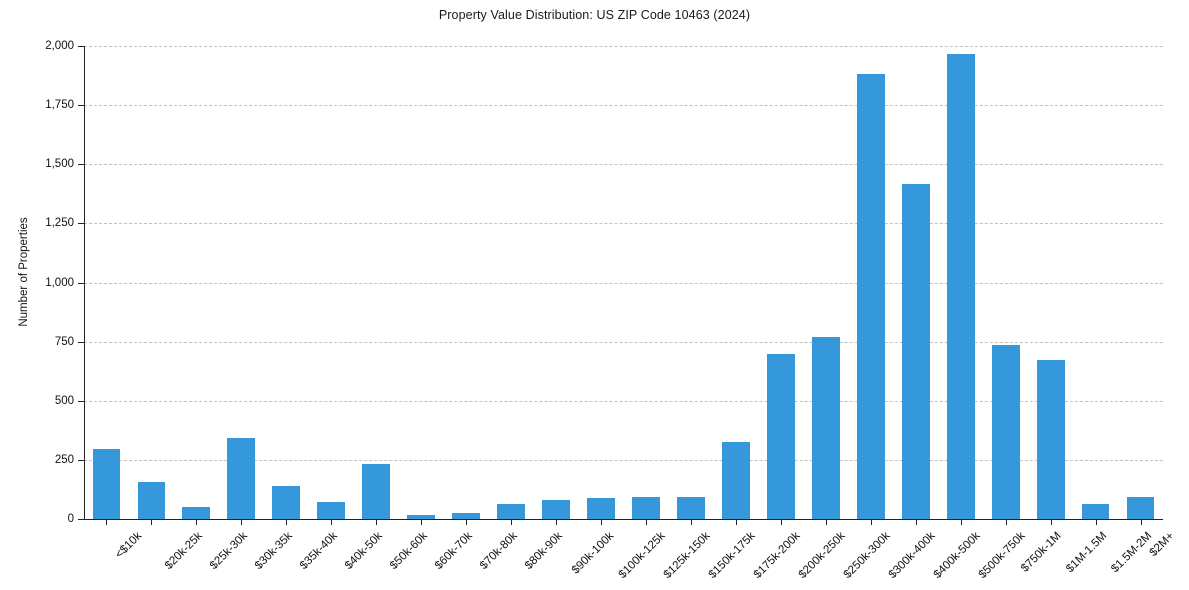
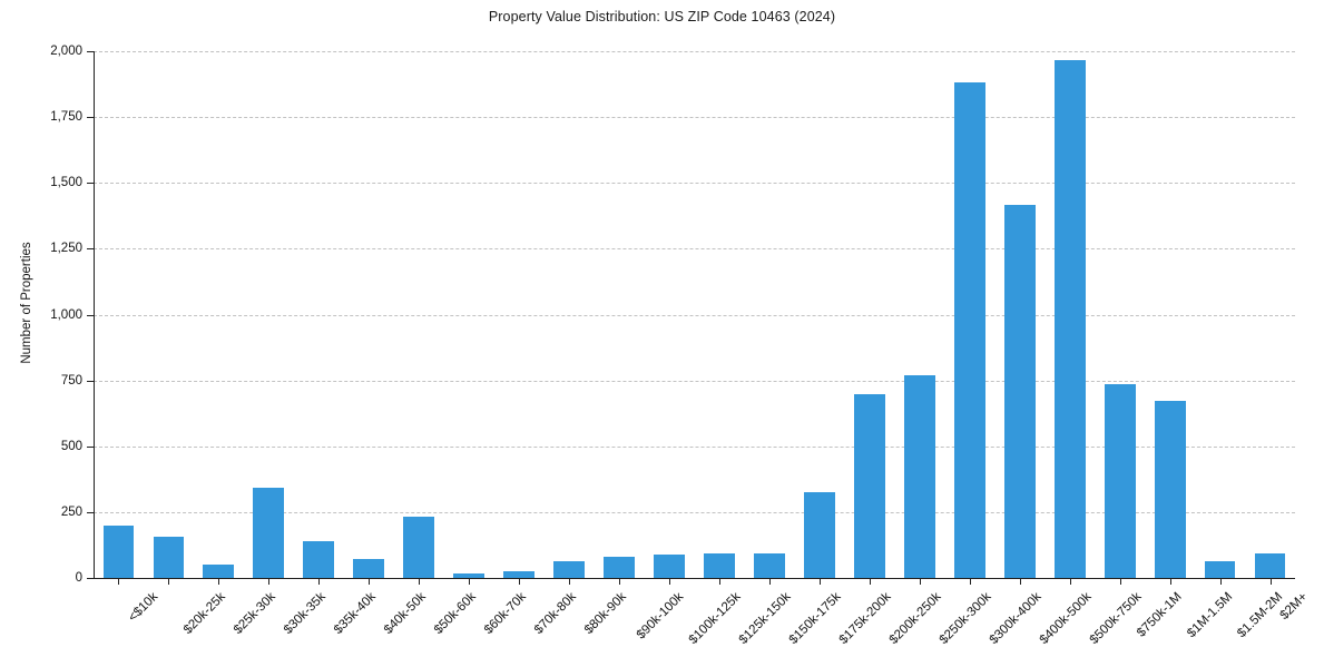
<$10k: 300 -> 200
